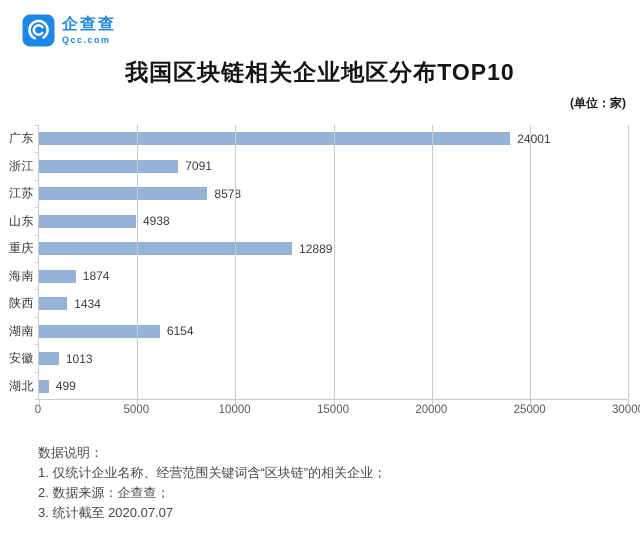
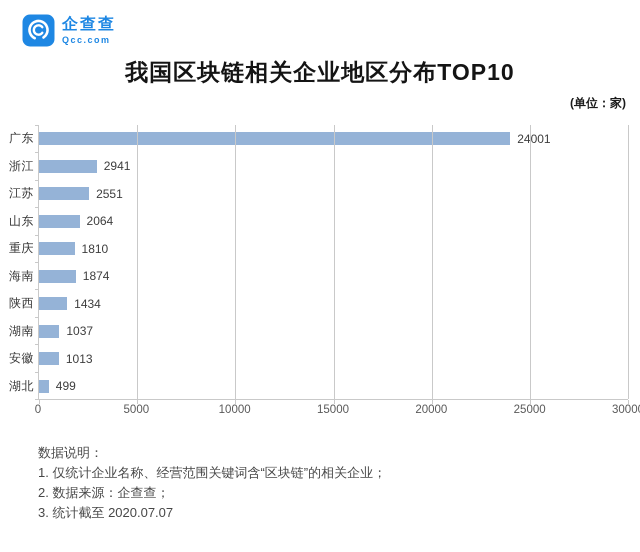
浙江: 7091 -> 2941
江苏: 8578 -> 2551
山东: 4938 -> 2064
重庆: 12889 -> 1810
湖南: 6154 -> 1037
